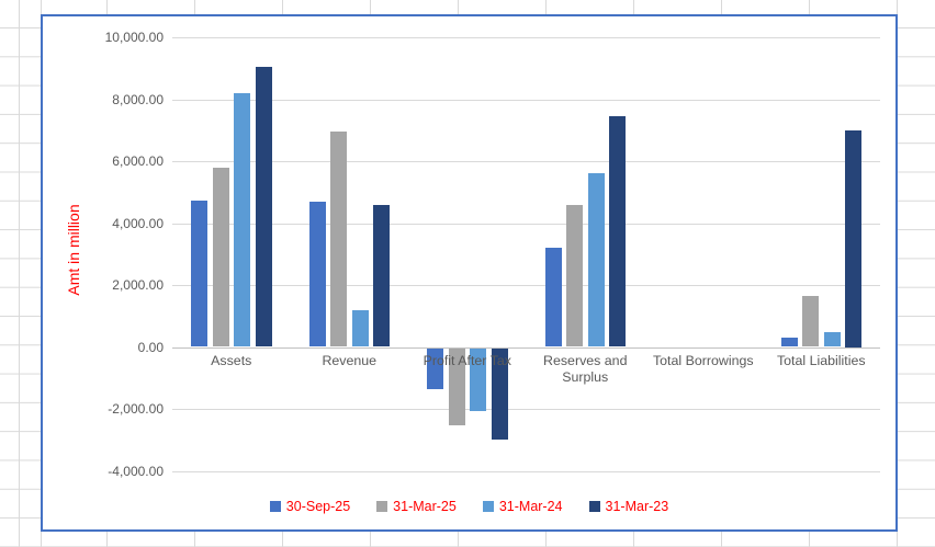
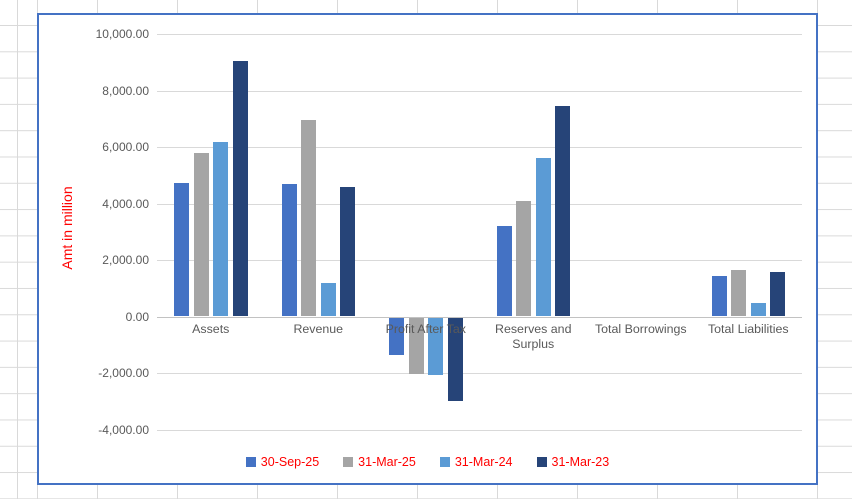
31-Mar-24/Assets: 8200 -> 6200
31-Mar-25/Profit After Tax: -2500 -> -2000
31-Mar-25/Reserves and Surplus: 4600 -> 4100
30-Sep-25/Total Liabilities: 300 -> 1400
31-Mar-23/Total Liabilities: 7000 -> 1600
